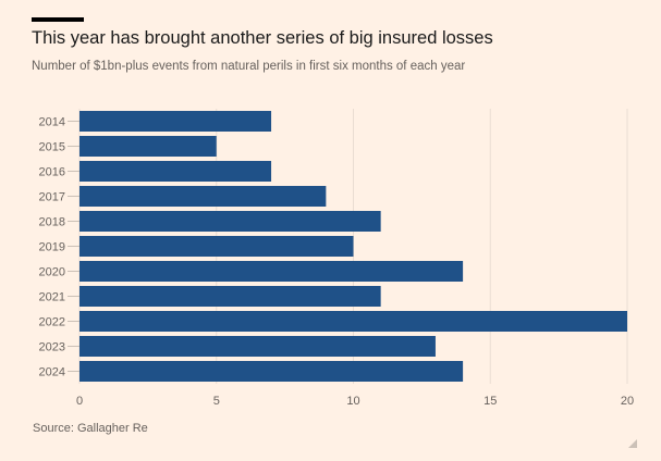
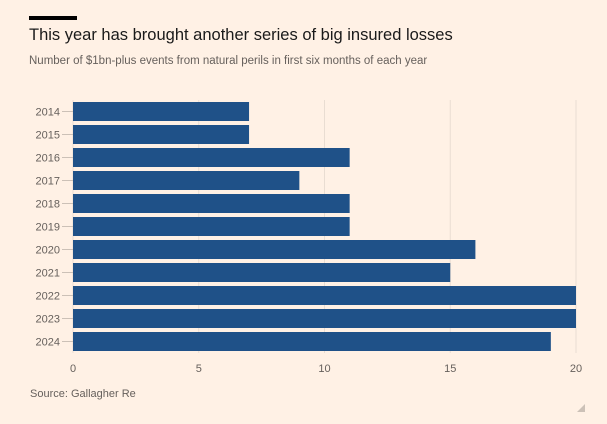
2015: 5 -> 7
2016: 7 -> 11
2019: 10 -> 11
2020: 14 -> 16
2021: 11 -> 15
2023: 13 -> 20
2024: 14 -> 19
